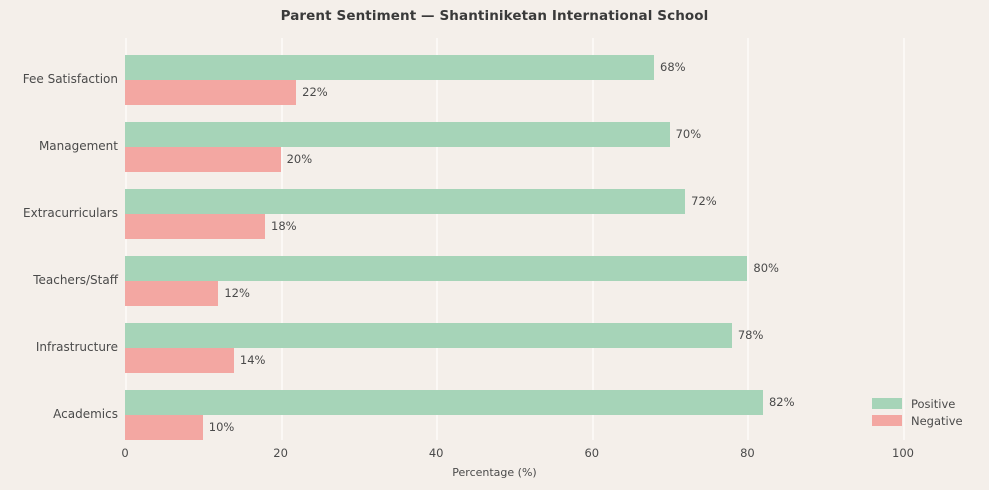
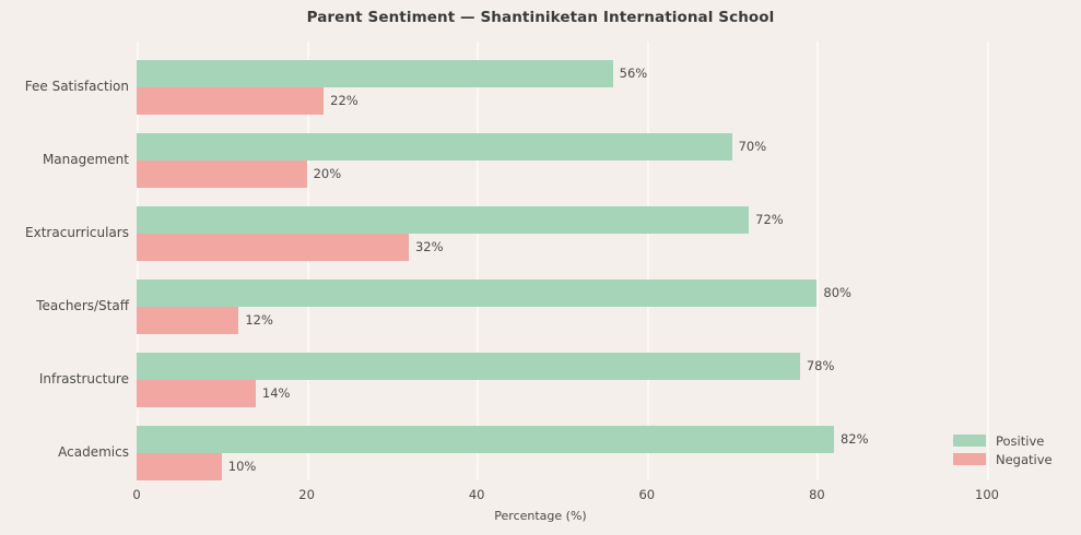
Positive/Fee Satisfaction: 68% -> 56%
Negative/Extracurriculars: 18% -> 32%
